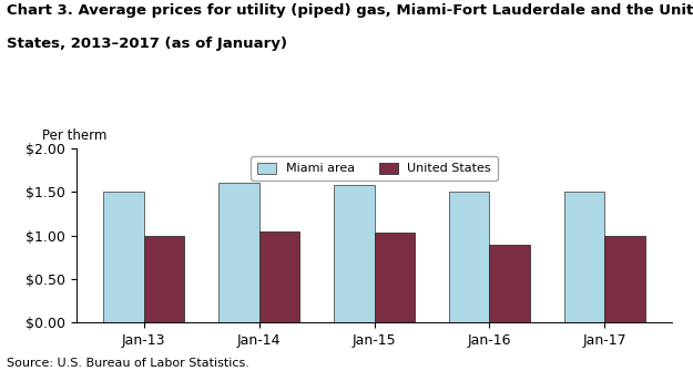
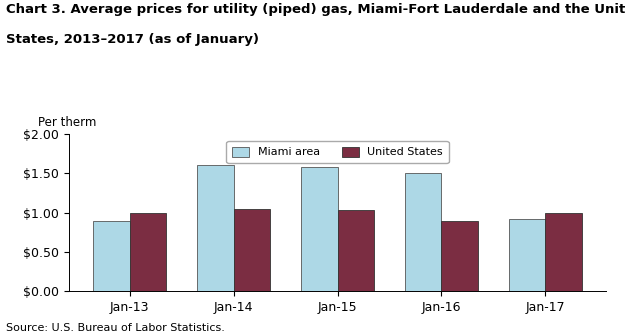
Miami area/Jan-13: $1.51 -> $0.90
Miami area/Jan-17: $1.50 -> $0.92
